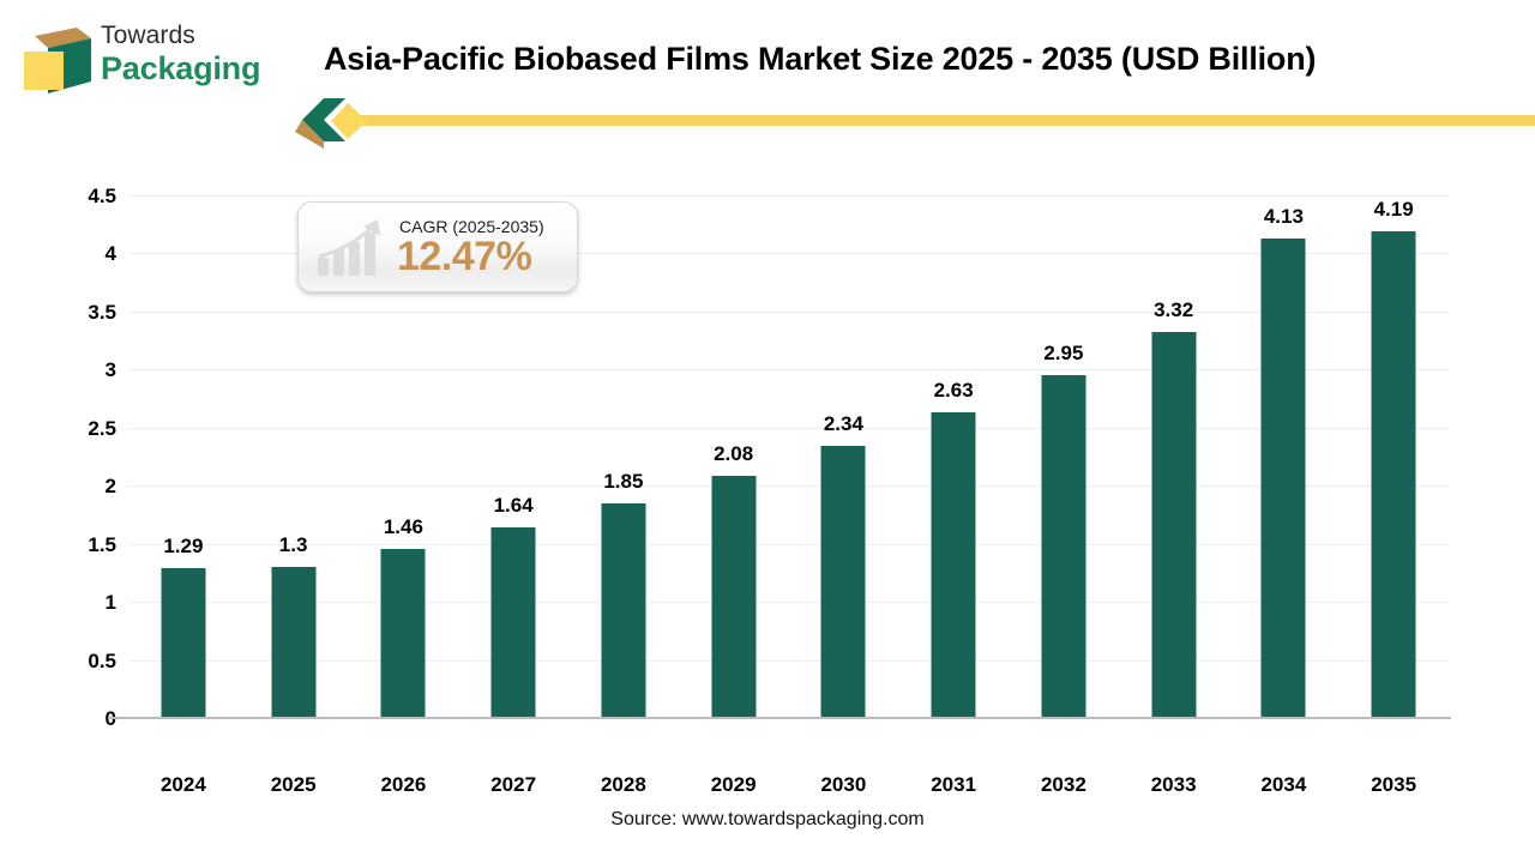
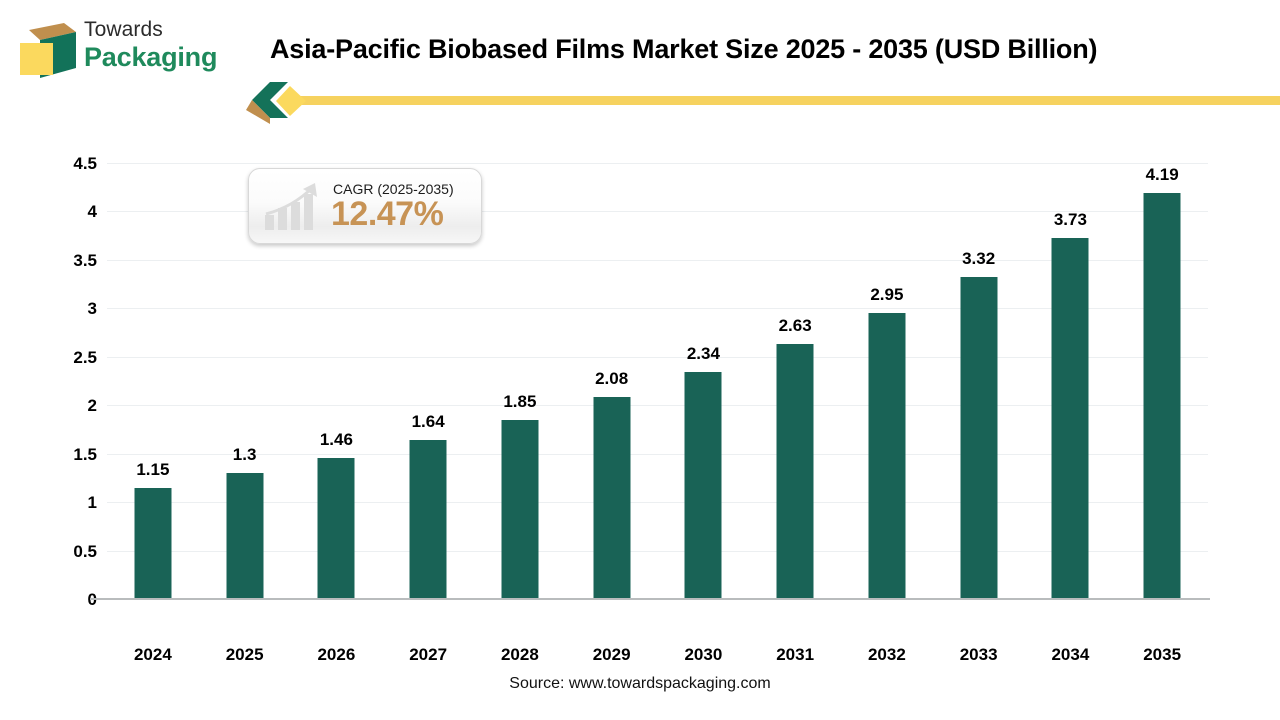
2024: 1.29 -> 1.15
2034: 4.13 -> 3.73
